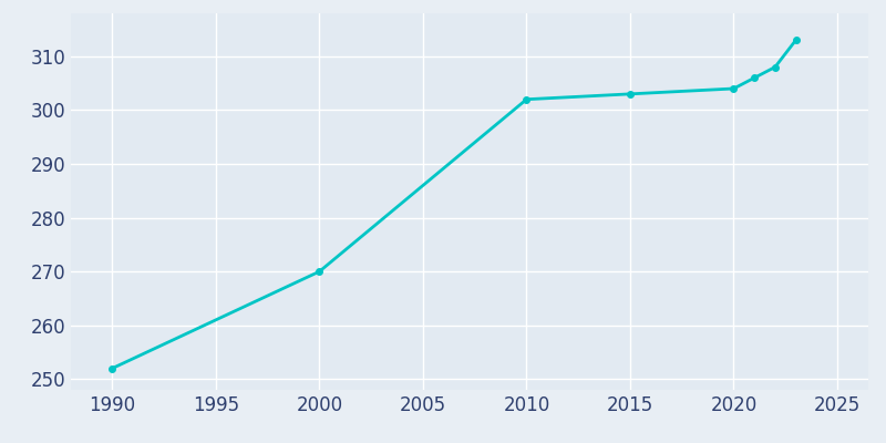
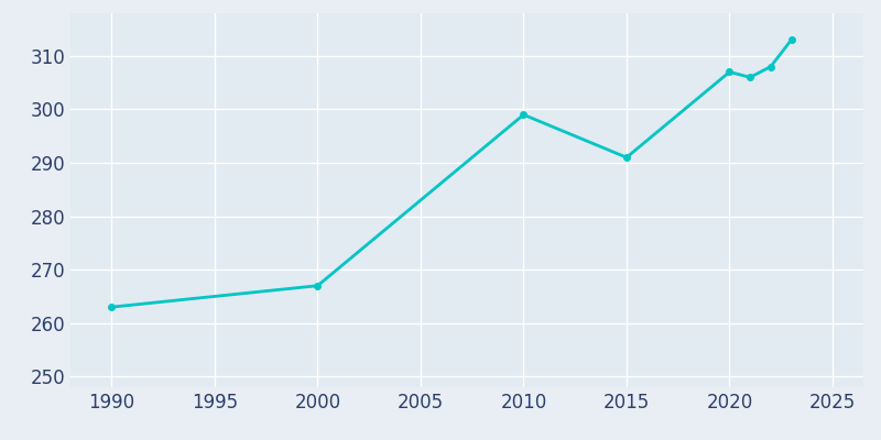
1990: 252 -> 263
2000: 270 -> 267
2010: 302 -> 299
2015: 303 -> 291
2020: 304 -> 307
